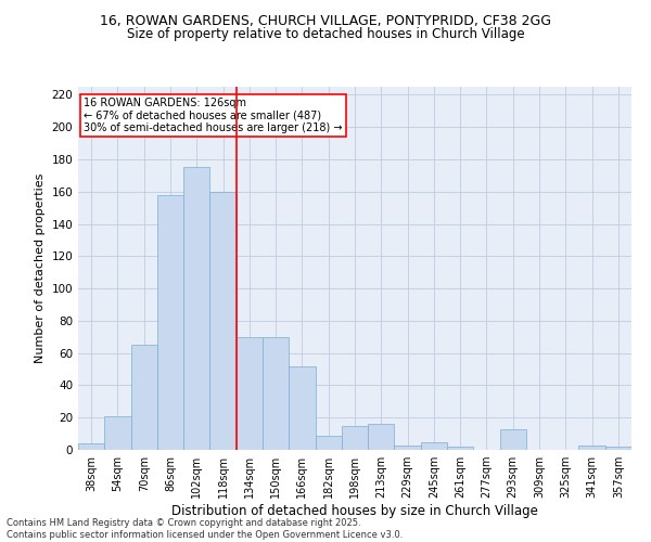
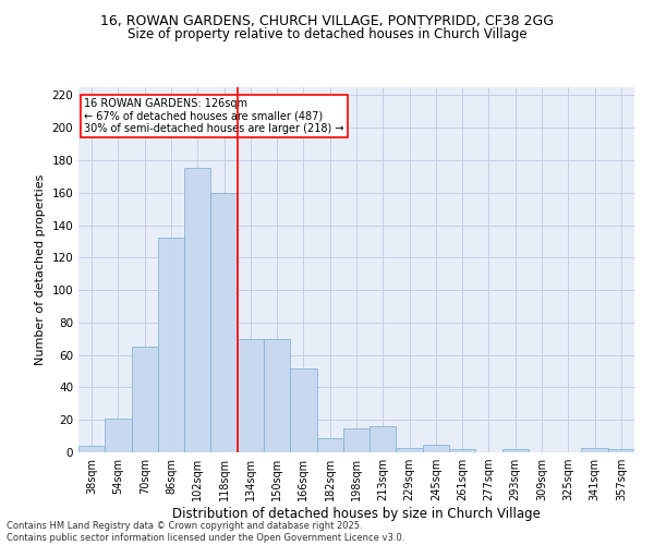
86sqm: 158 -> 132
293sqm: 13 -> 2
